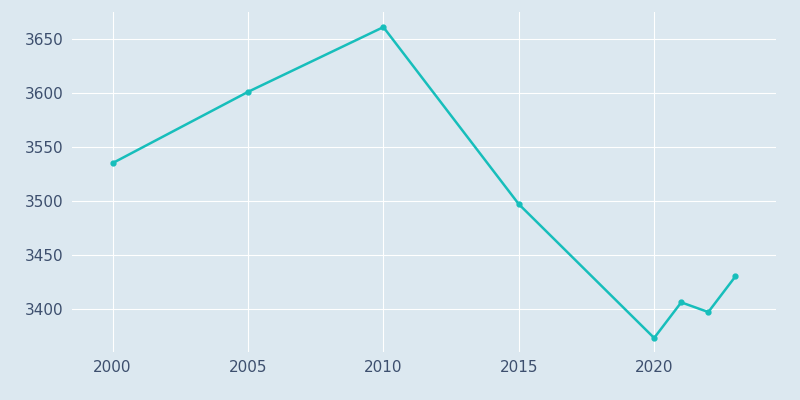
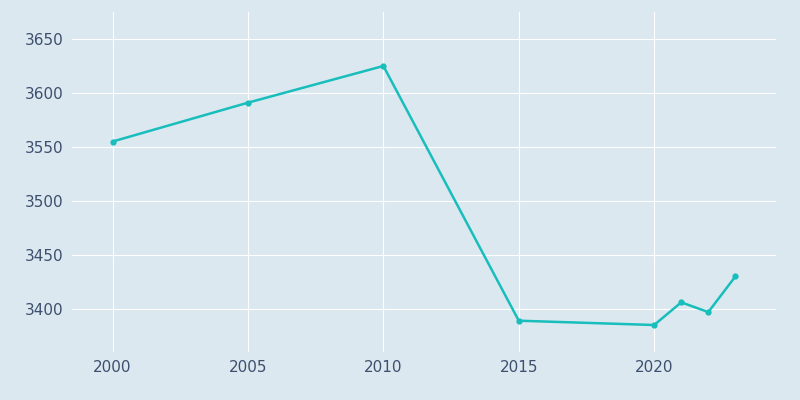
2000: 3535 -> 3555
2005: 3601 -> 3591
2010: 3661 -> 3625
2015: 3497 -> 3389
2020: 3373 -> 3385
